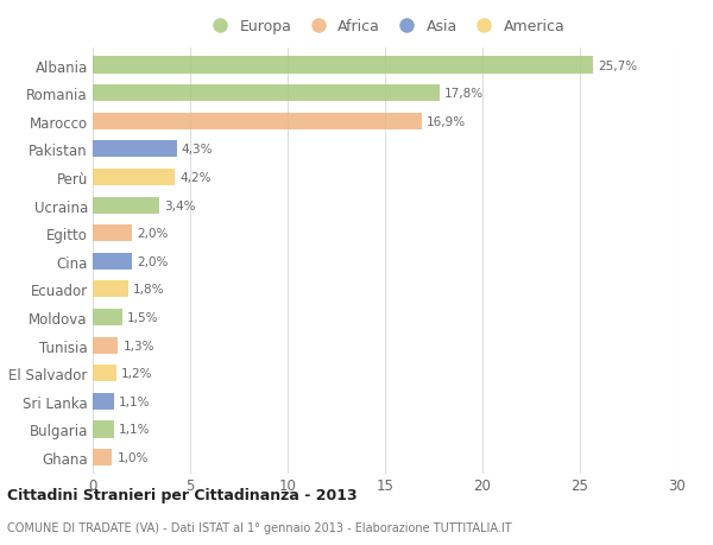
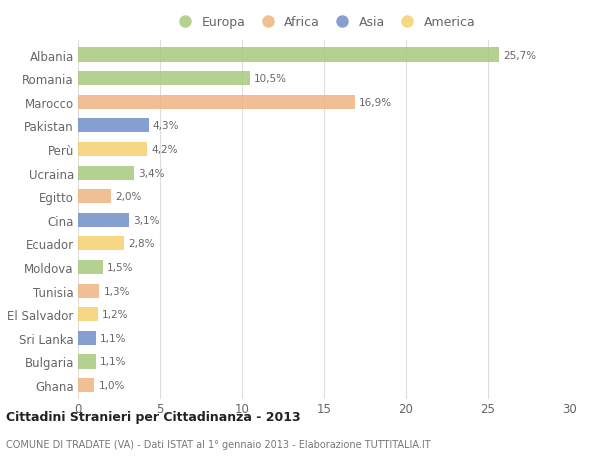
Romania: 17,8% -> 10,5%
Cina: 2,0% -> 3,1%
Ecuador: 1,8% -> 2,8%
